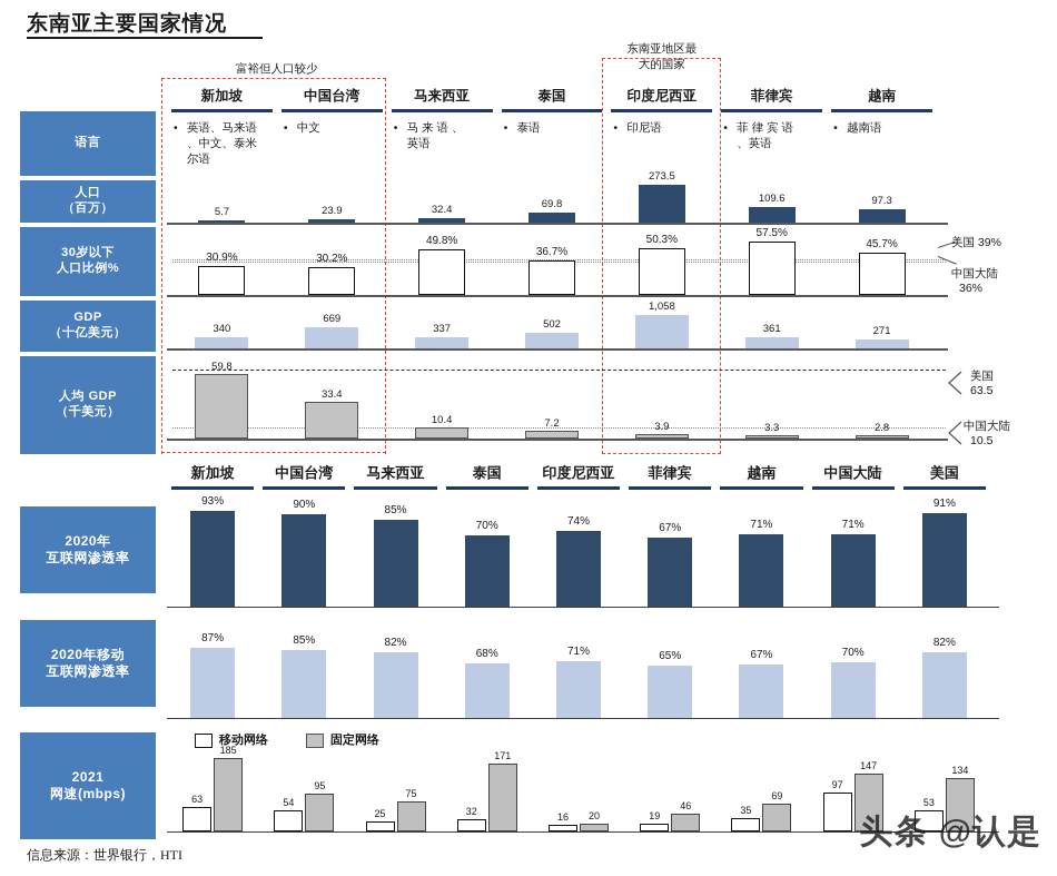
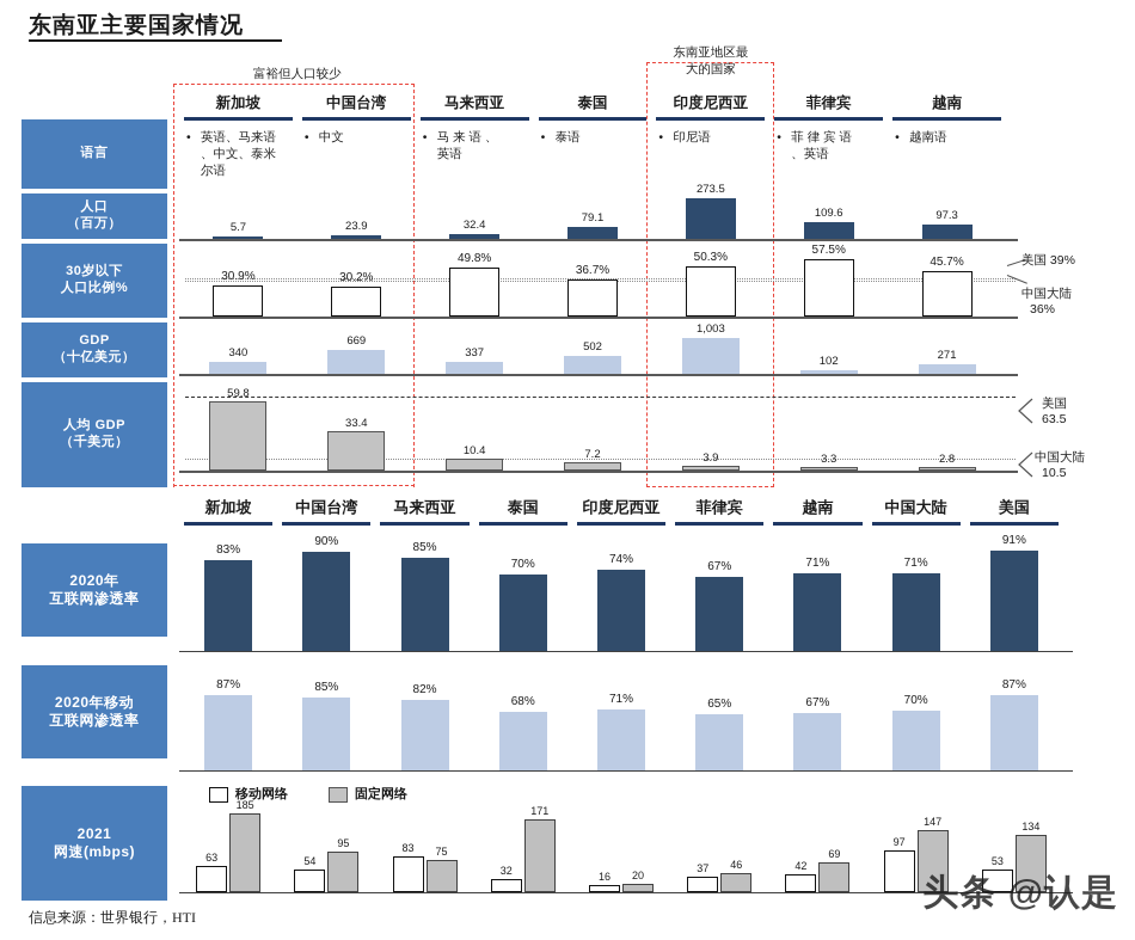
人口（百万）/泰国: 69.8 -> 79.1
GDP（十亿美元）/印度尼西亚: 1,058 -> 1,003
GDP（十亿美元）/菲律宾: 361 -> 102
2020年互联网渗透率/新加坡: 93% -> 83%
2020年移动互联网渗透率/美国: 82% -> 87%
2021 网速(mbps)/移动网络/马来西亚: 25 -> 83
2021 网速(mbps)/移动网络/菲律宾: 19 -> 37
2021 网速(mbps)/移动网络/越南: 35 -> 42
